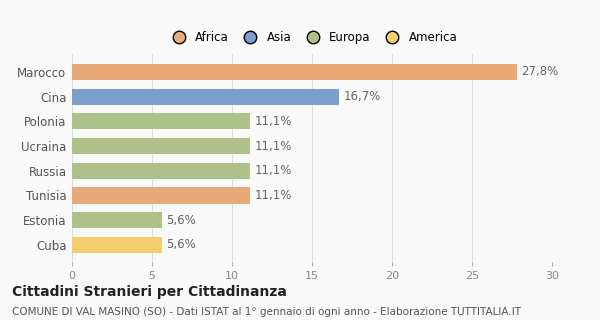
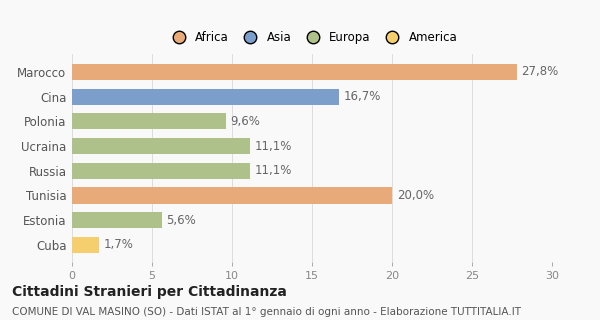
Polonia: 11,1% -> 9,6%
Tunisia: 11,1% -> 20,0%
Cuba: 5,6% -> 1,7%
